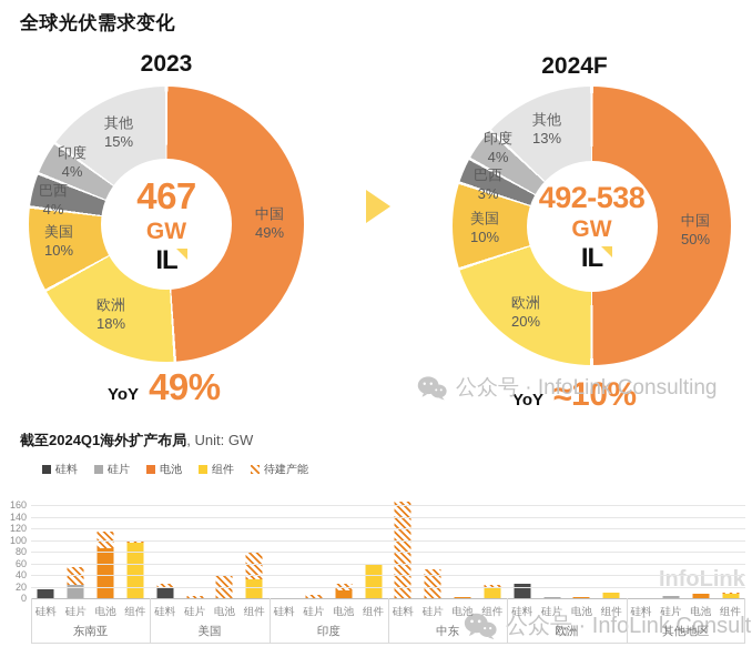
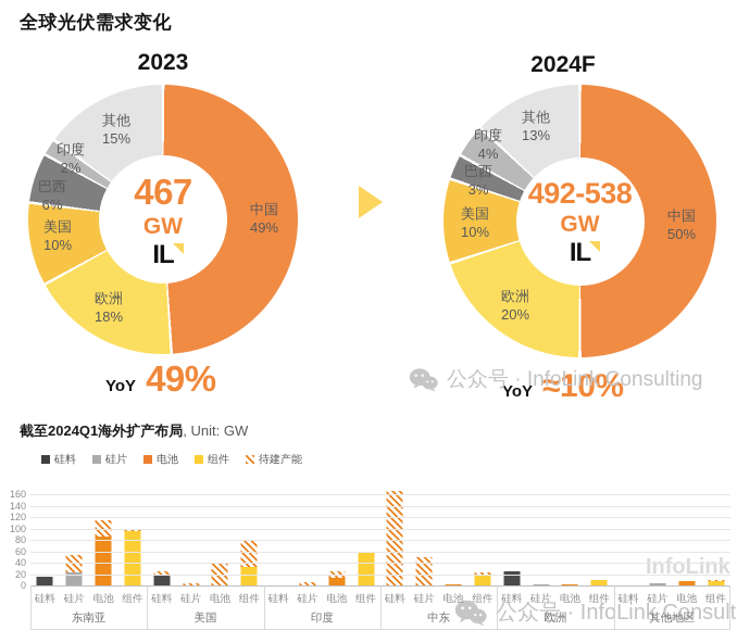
2023/巴西: 4% -> 6%
2023/印度: 4% -> 2%
